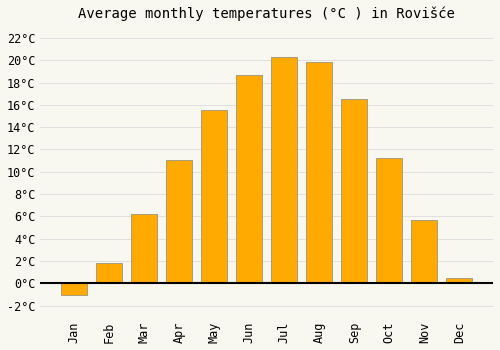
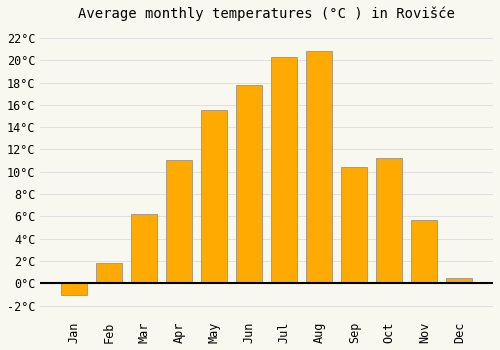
Jun: 18.7°C -> 17.8°C
Aug: 19.8°C -> 20.8°C
Sep: 16.5°C -> 10.4°C
